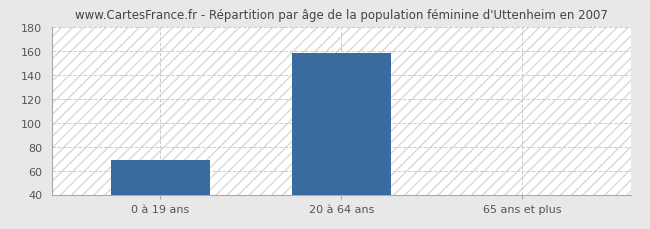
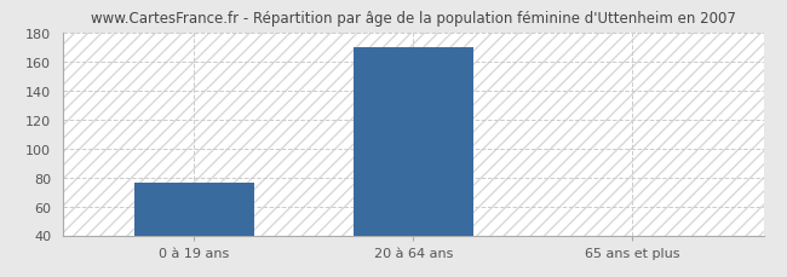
0 à 19 ans: 69 -> 76
20 à 64 ans: 158 -> 170
